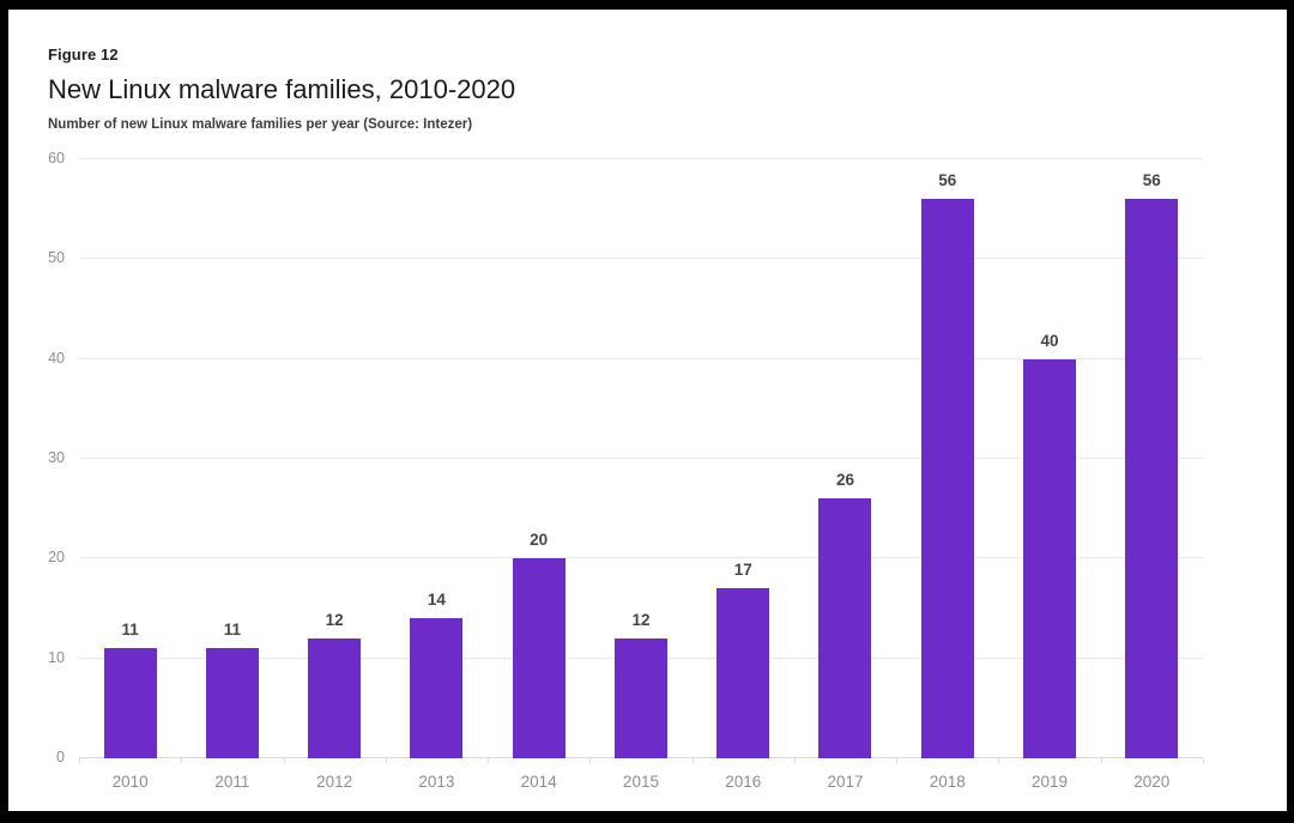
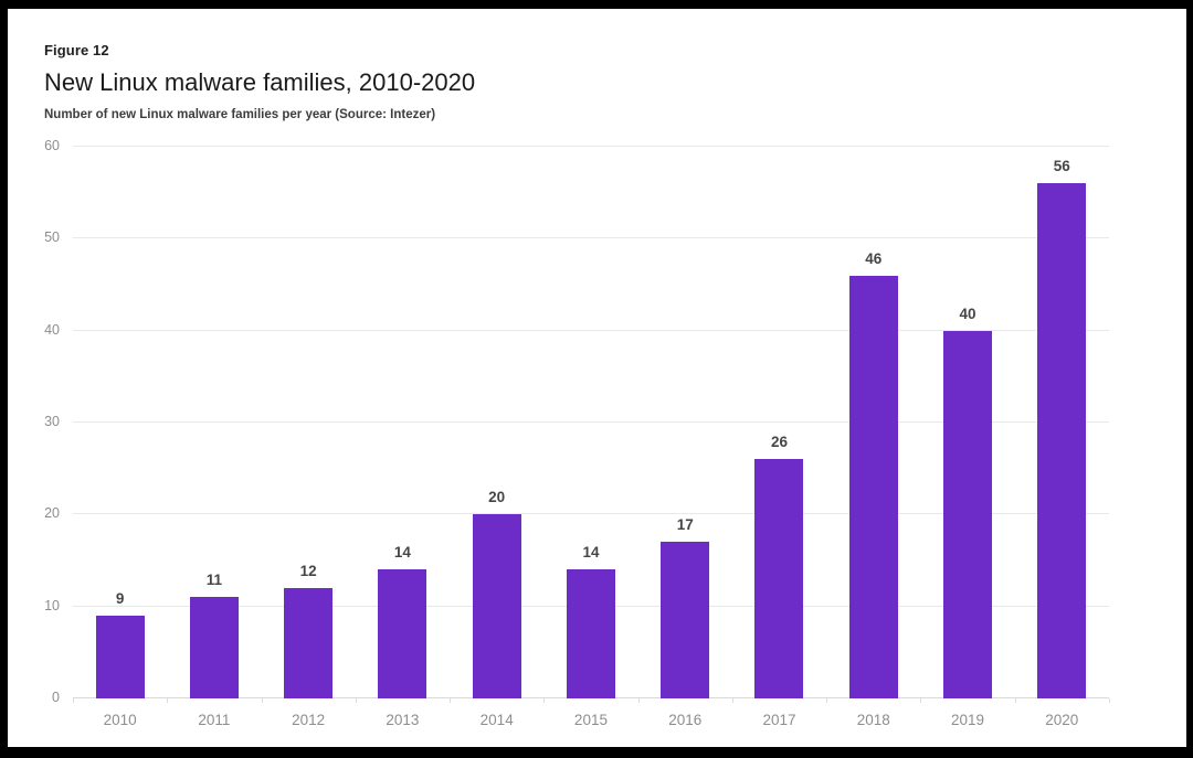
2010: 11 -> 9
2015: 12 -> 14
2018: 56 -> 46
